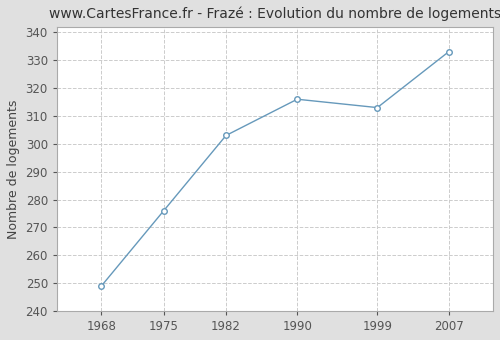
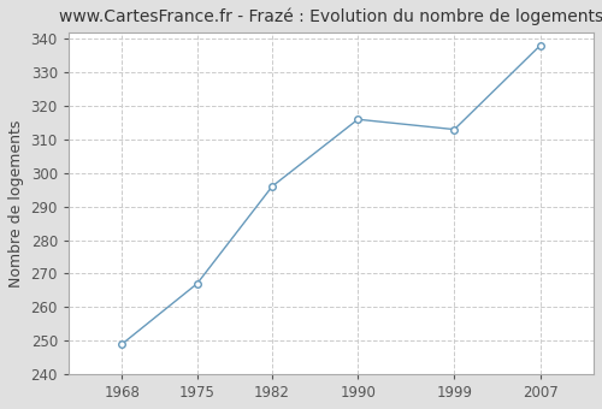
1975: 276 -> 267
1982: 303 -> 296
2007: 333 -> 338
